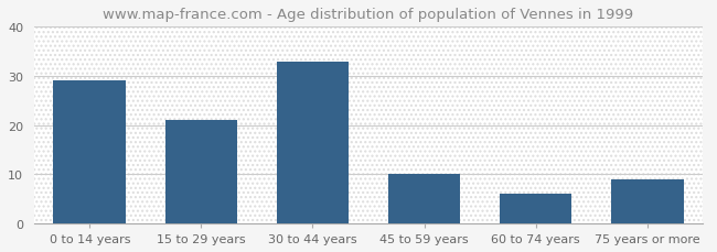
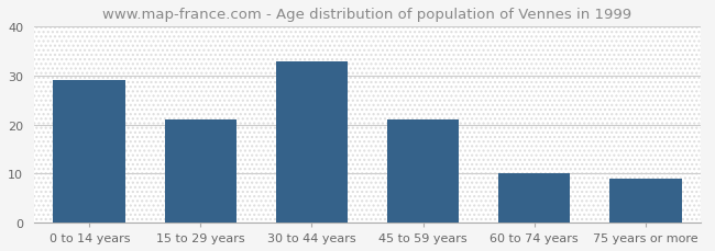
45 to 59 years: 10 -> 21
60 to 74 years: 6 -> 10
